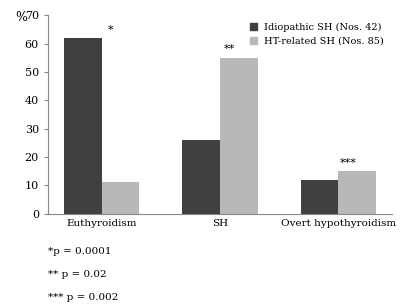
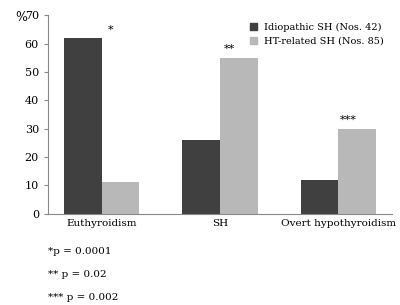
HT-related SH (Nos. 85)/Overt hypothyroidism: 15 -> 30
